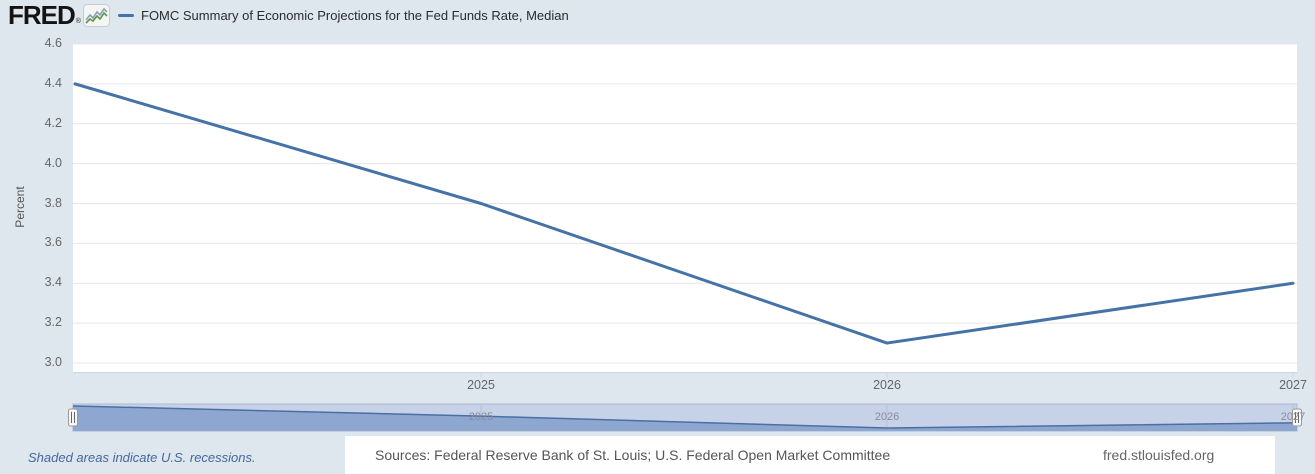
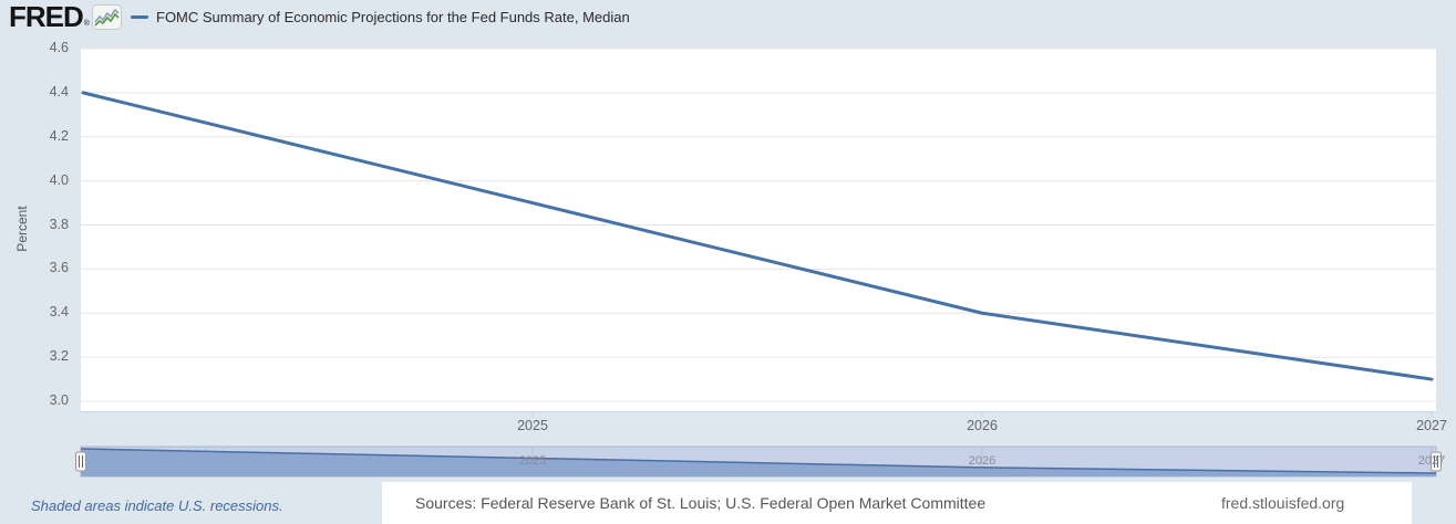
2025: 3.8 -> 3.9
2026: 3.1 -> 3.4
2027: 3.4 -> 3.1
